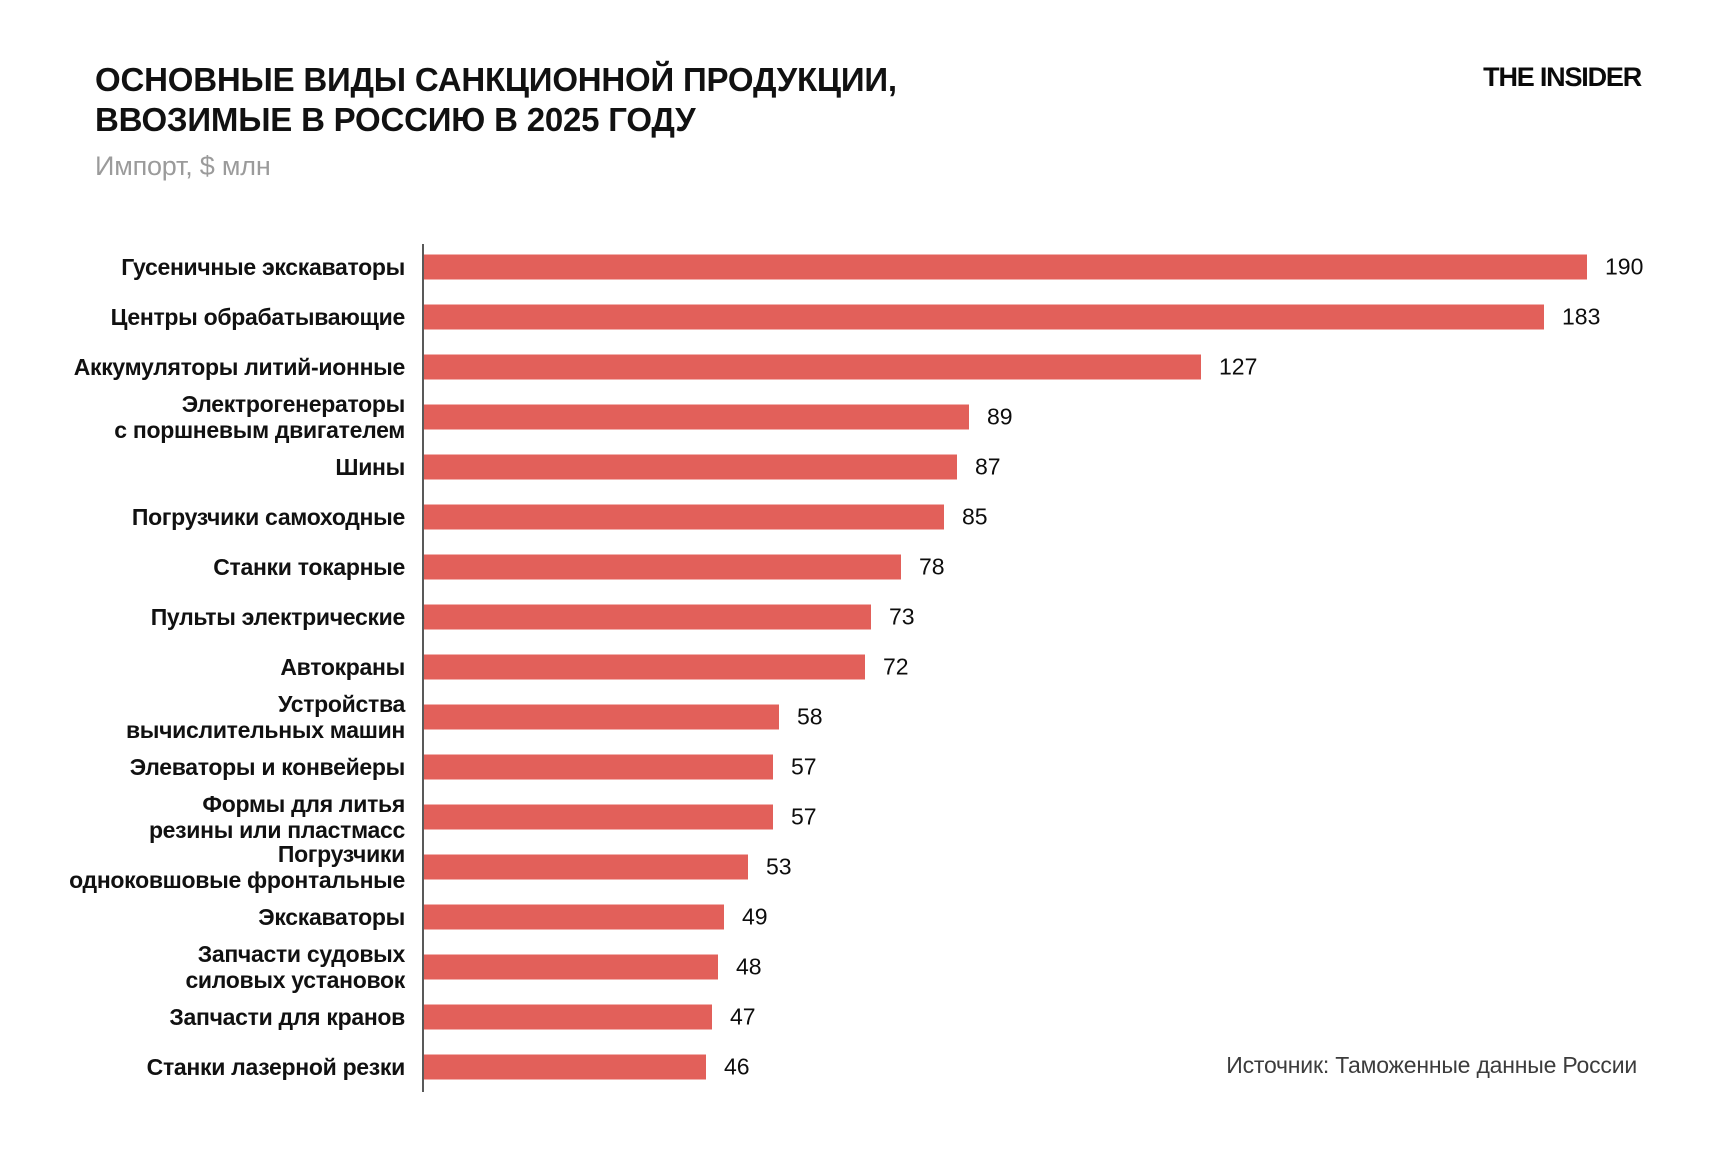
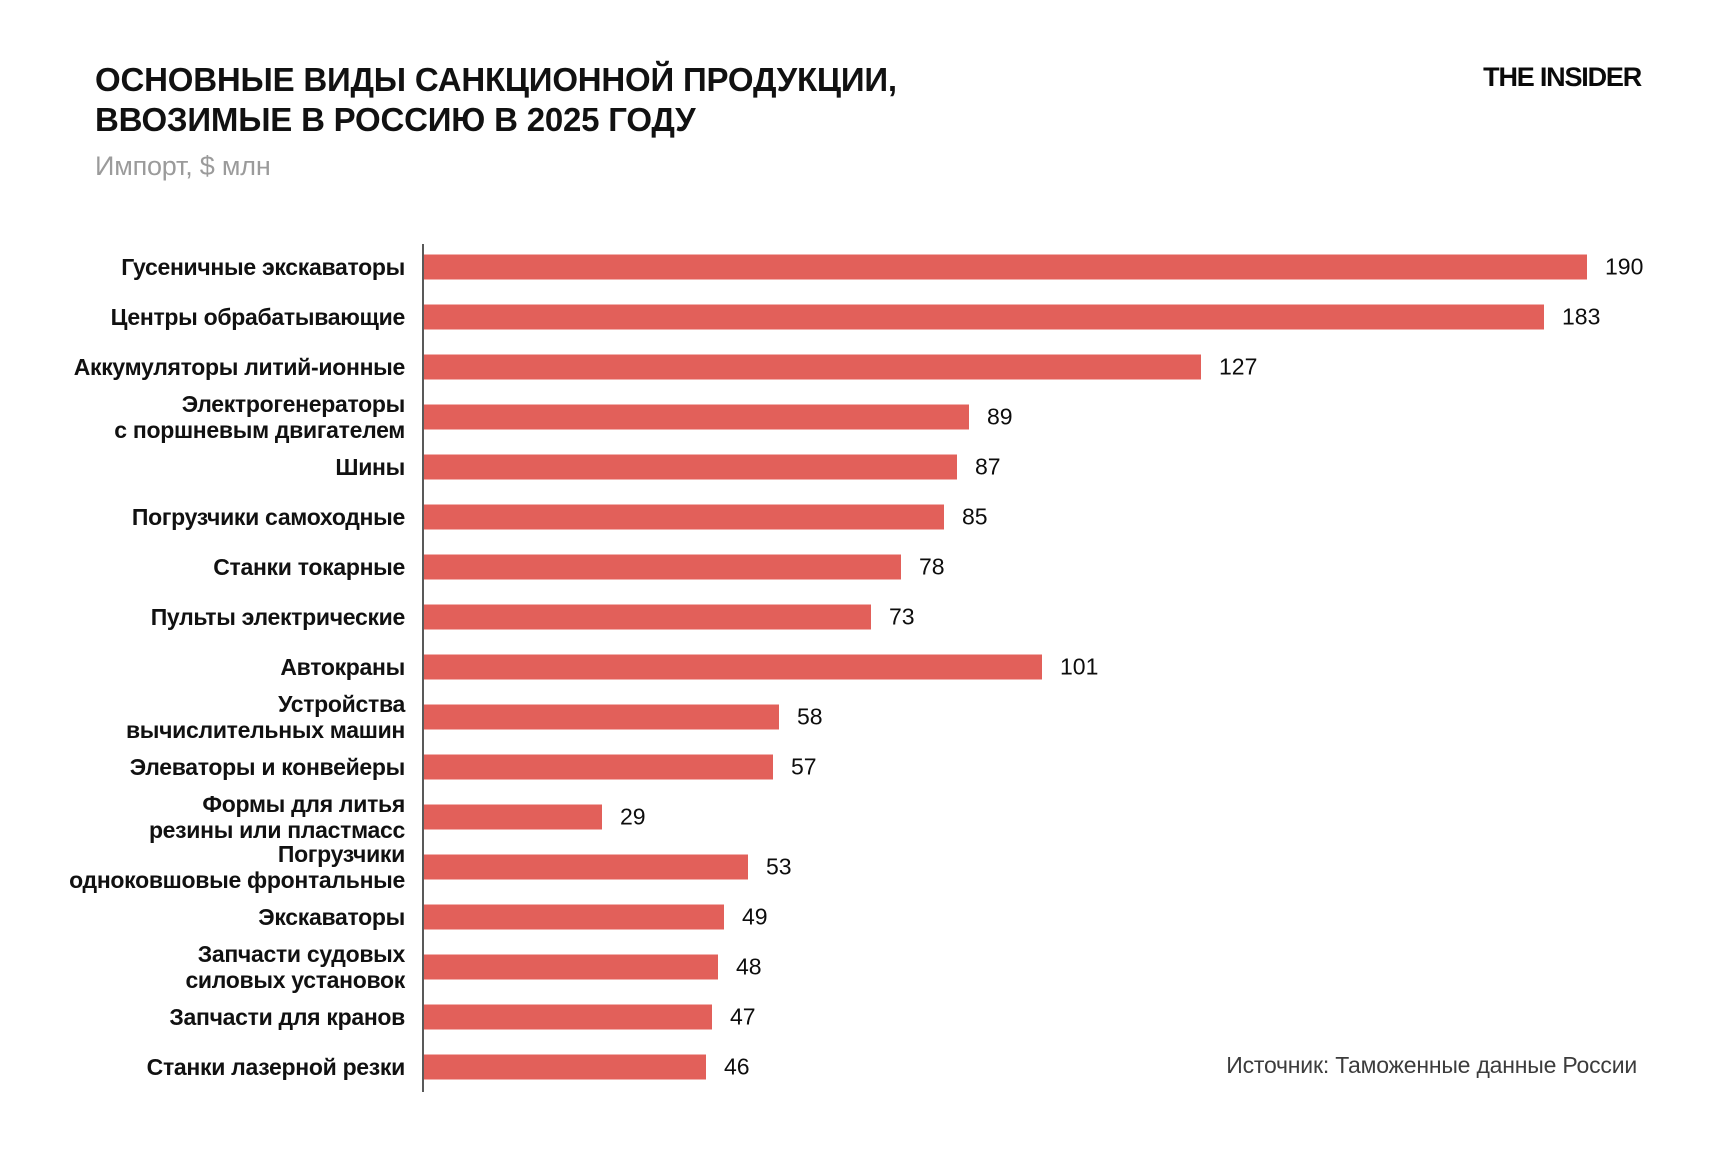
Автокраны: 72 -> 101
Формы для литья резины или пластмасс: 57 -> 29
